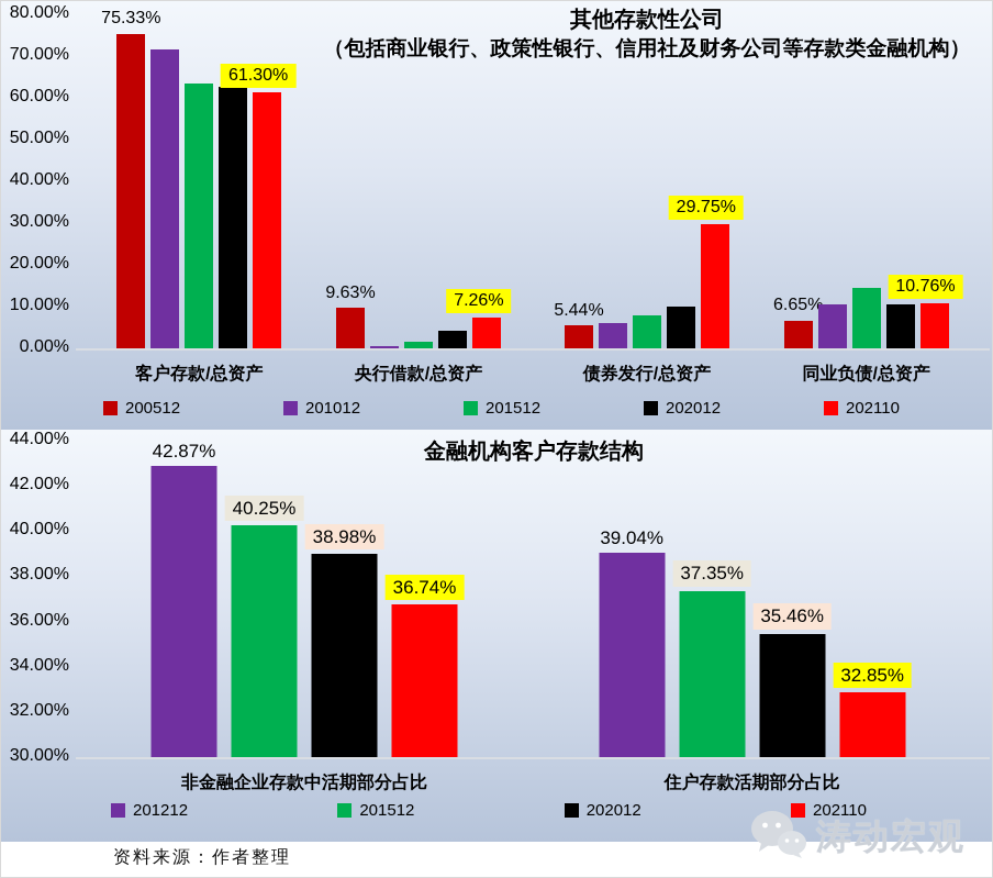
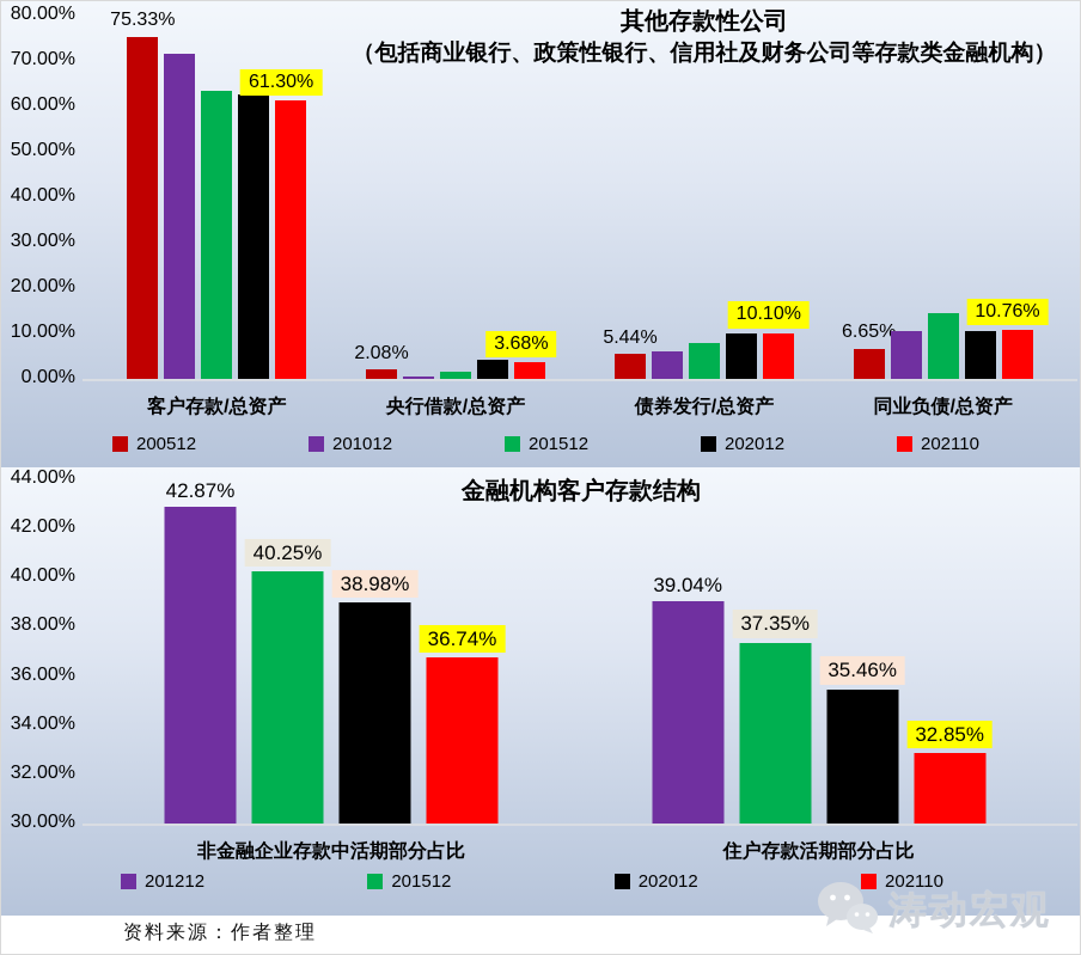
其他存款性公司/200512/央行借款/总资产: 9.63% -> 2.08%
其他存款性公司/202110/央行借款/总资产: 7.26% -> 3.68%
其他存款性公司/202110/债券发行/总资产: 29.75% -> 10.10%
